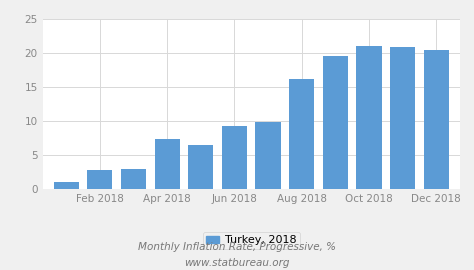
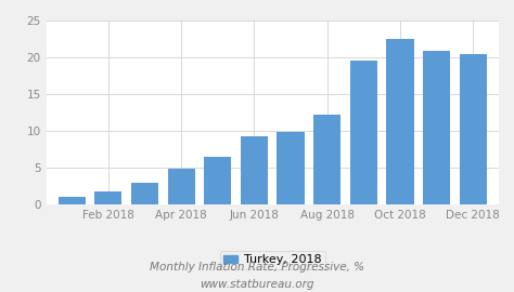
Feb 2018: 2.8 -> 1.7
Apr 2018: 7.4 -> 4.8
Aug 2018: 16.2 -> 12.2
Oct 2018: 21.0 -> 22.5
